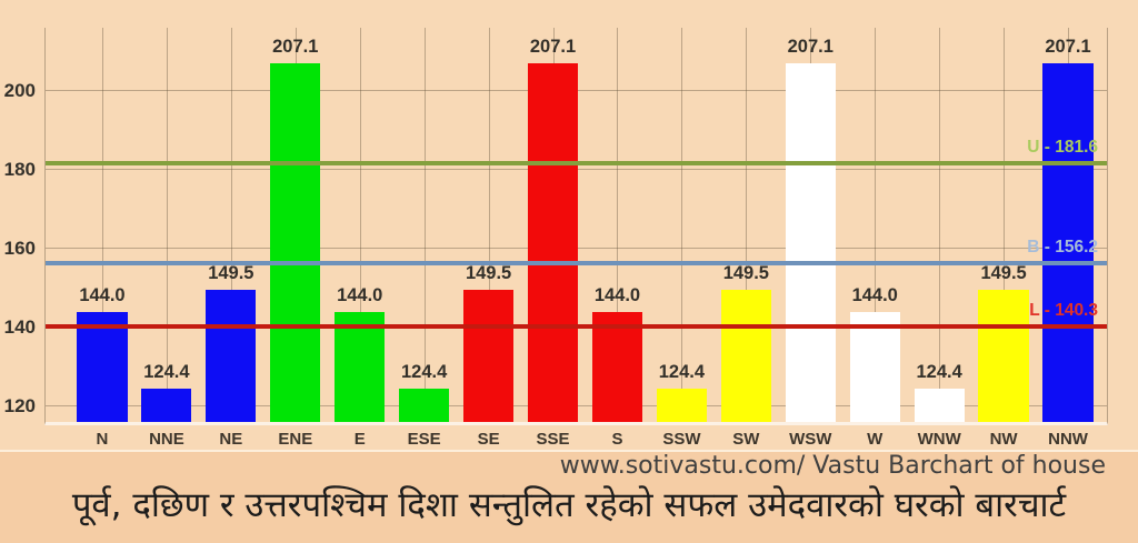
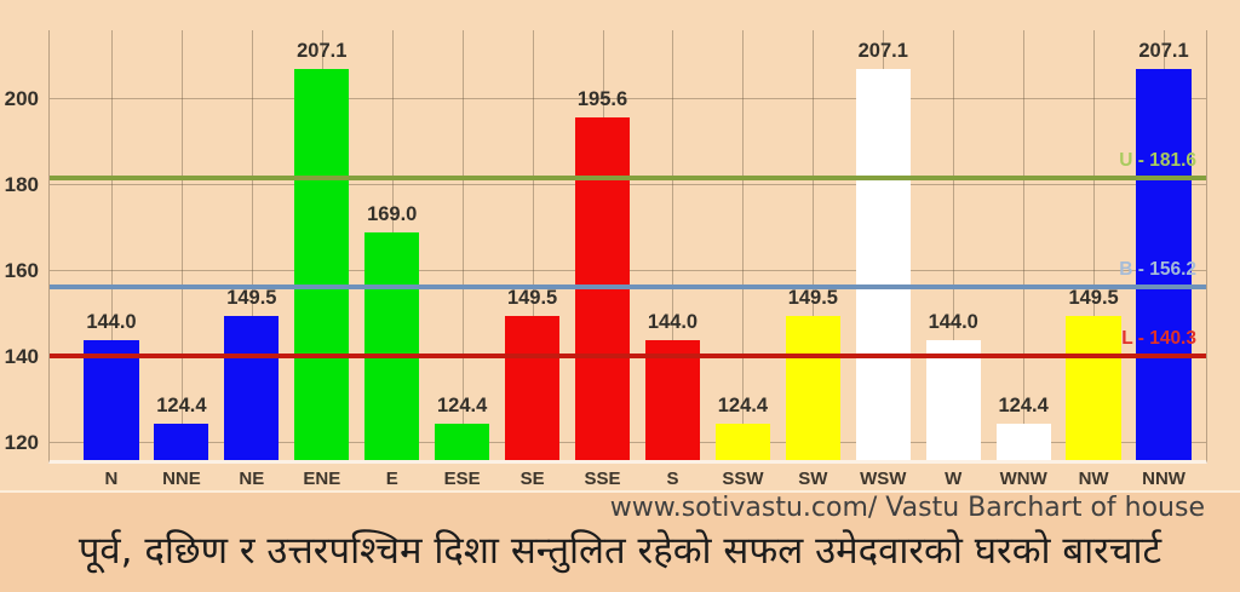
E: 144.0 -> 169.0
SSE: 207.1 -> 195.6
